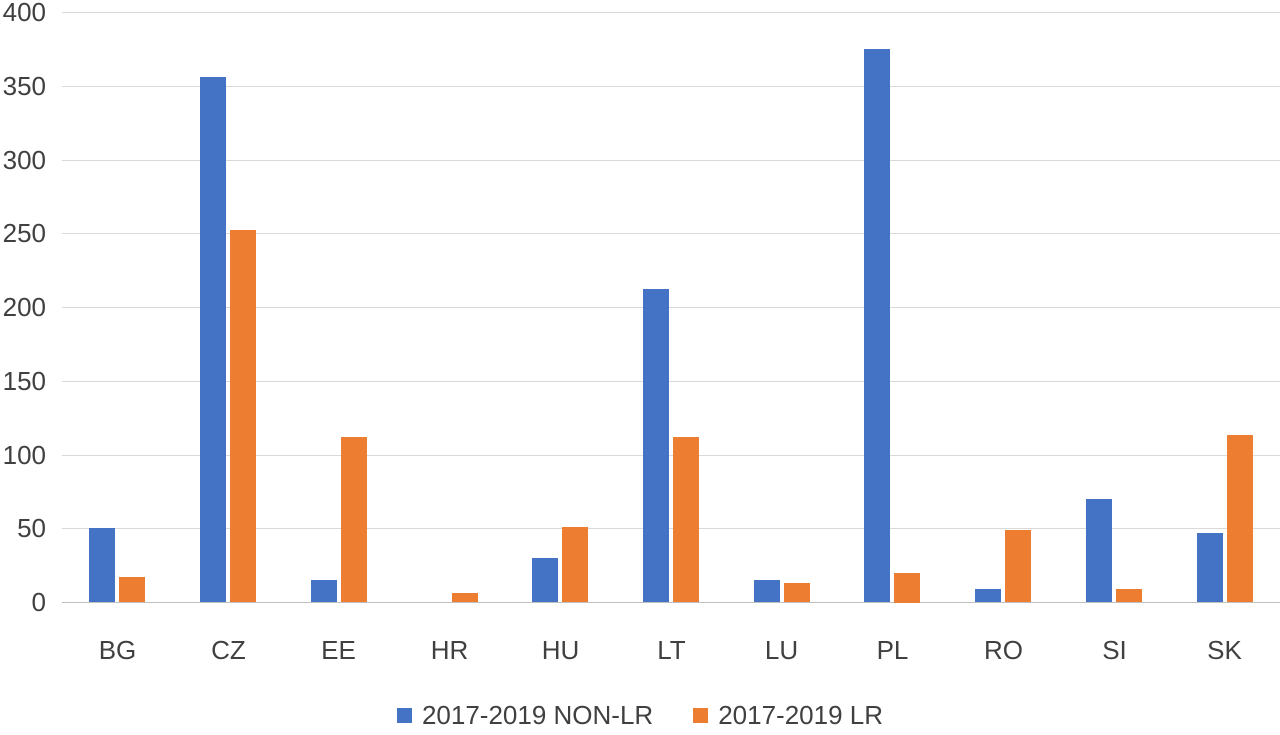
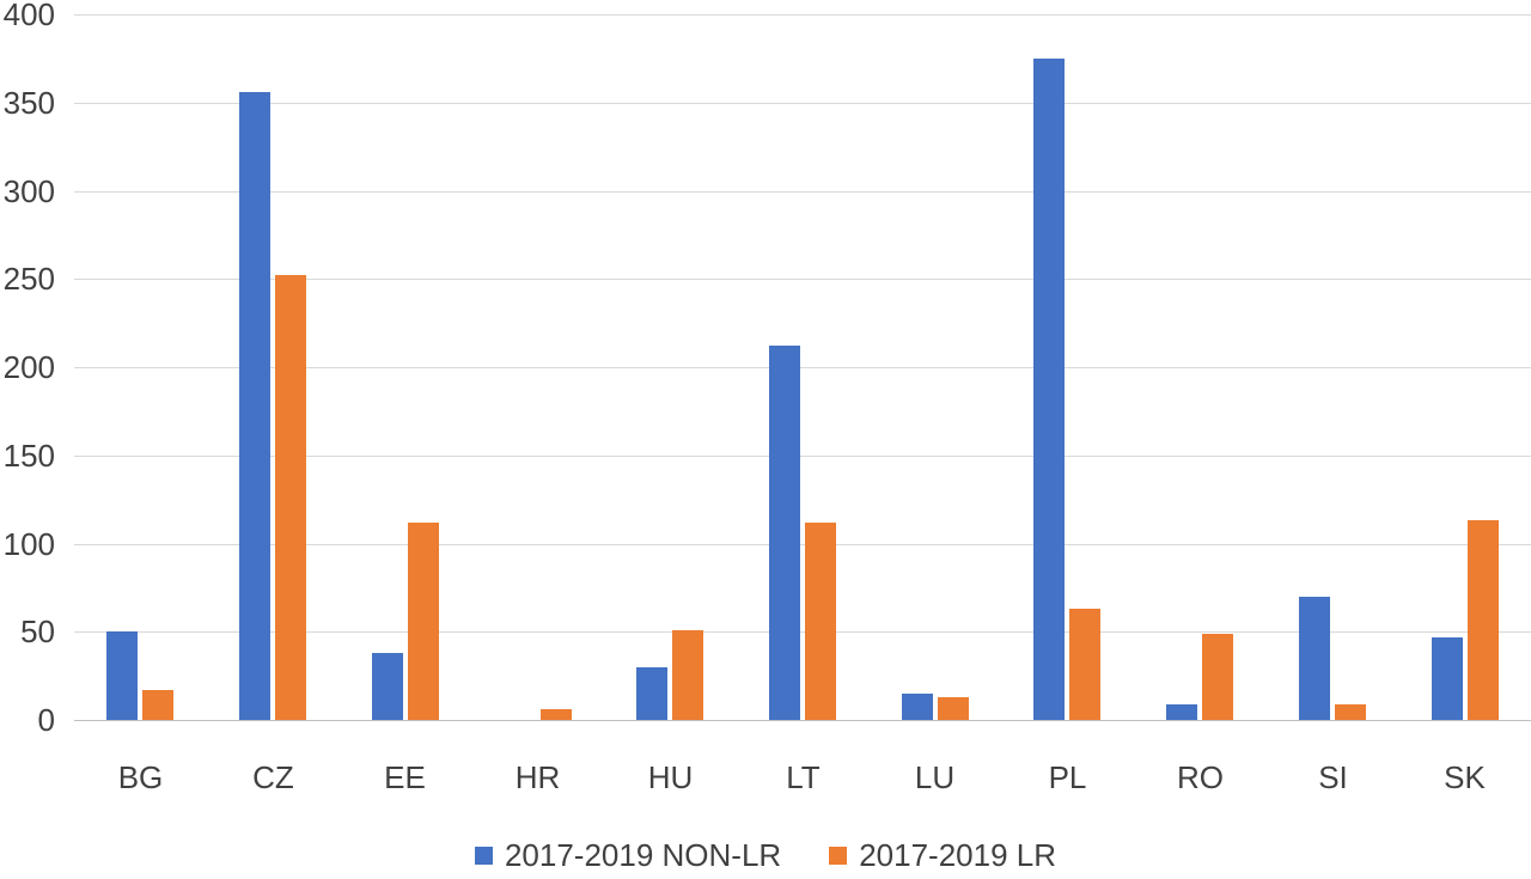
2017-2019 NON-LR/EE: 15 -> 38
2017-2019 LR/PL: 20 -> 63
